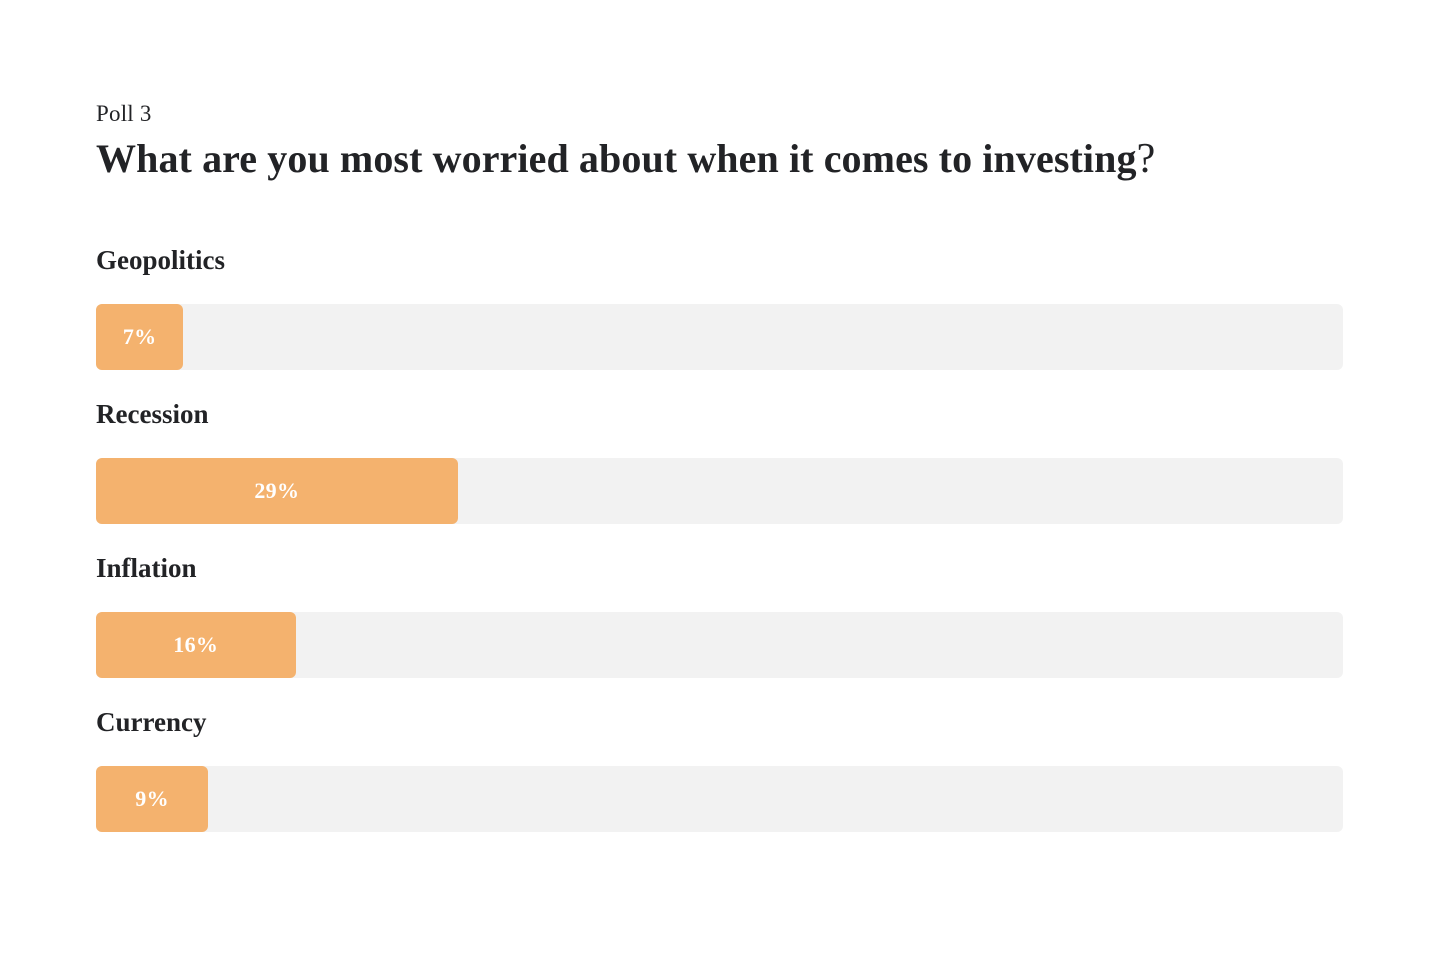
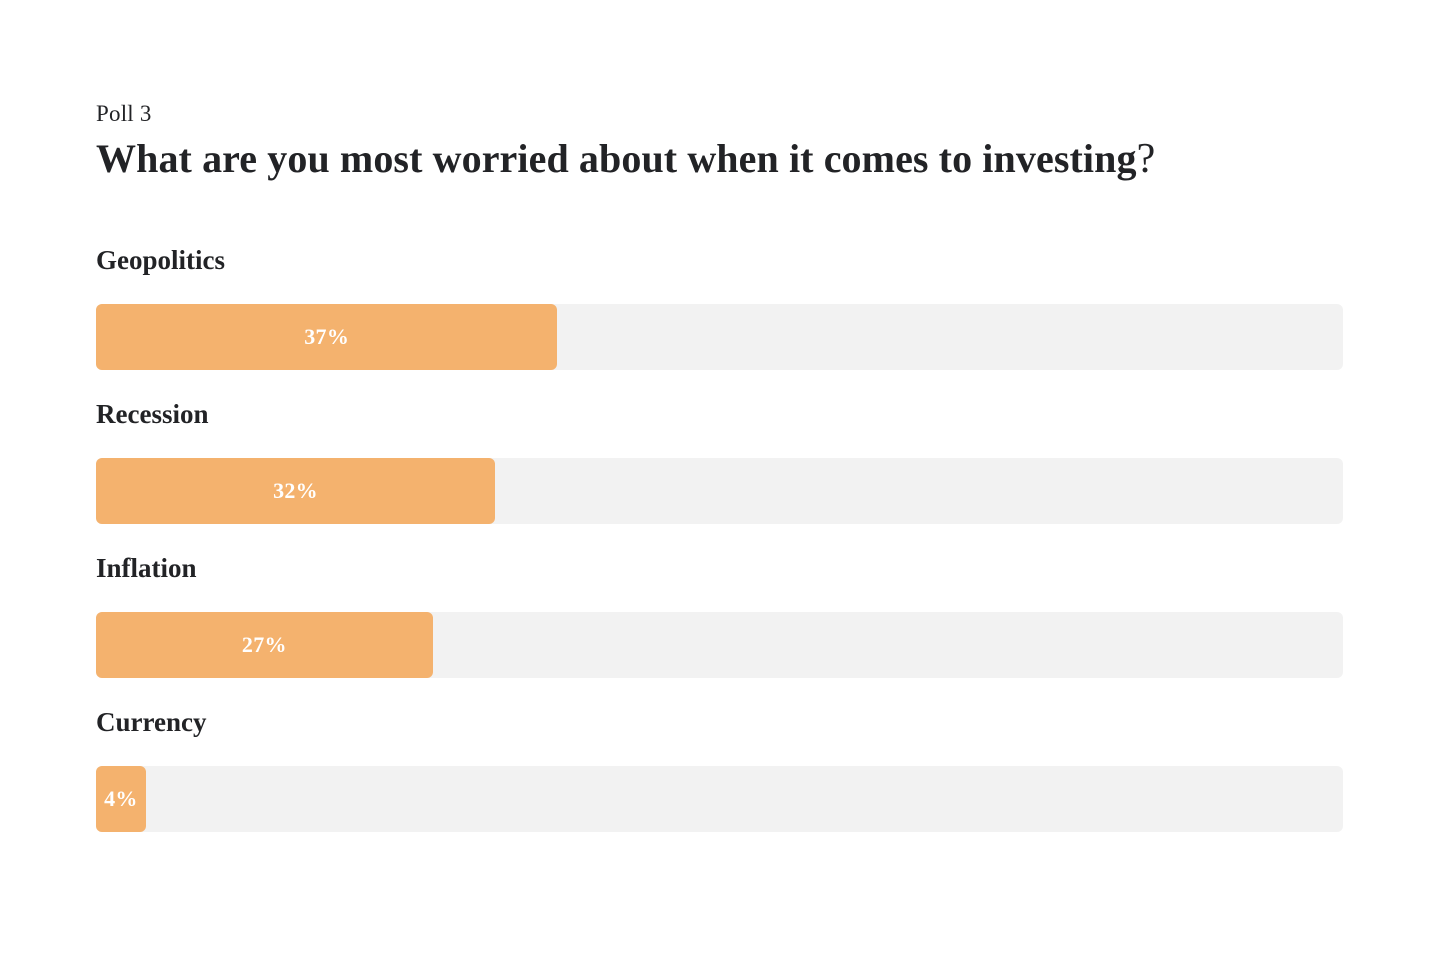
Geopolitics: 7% -> 37%
Recession: 29% -> 32%
Inflation: 16% -> 27%
Currency: 9% -> 4%
